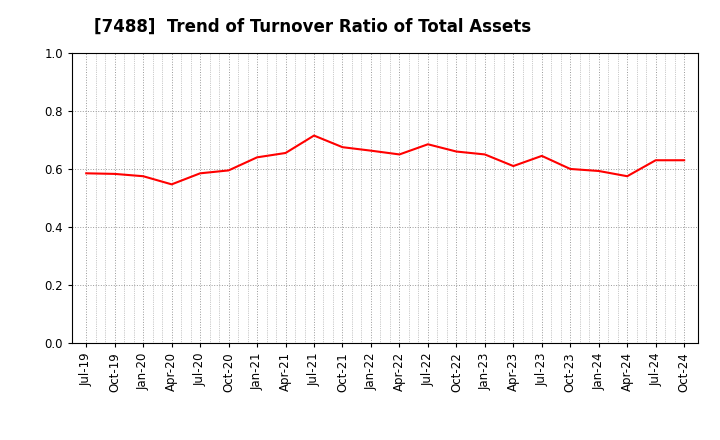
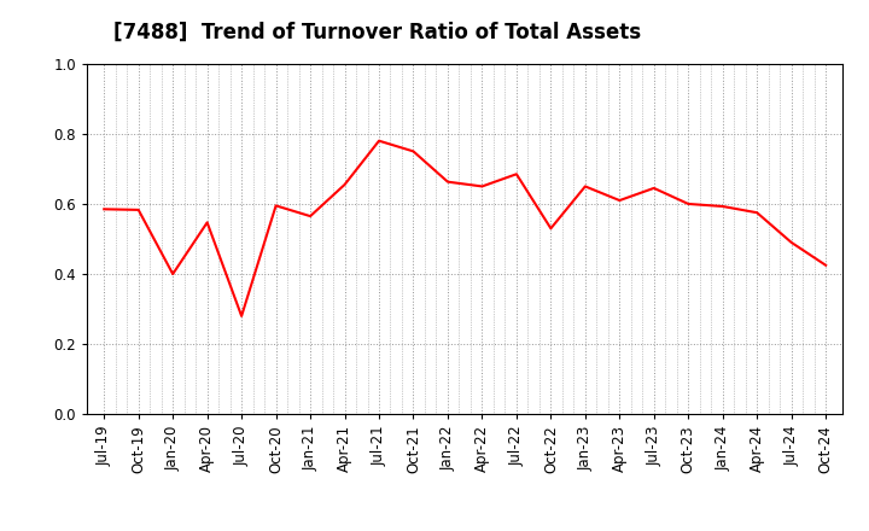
Jan-20: 0.575 -> 0.400
Jul-20: 0.585 -> 0.280
Jan-21: 0.640 -> 0.565
Jul-21: 0.715 -> 0.780
Oct-21: 0.675 -> 0.750
Oct-22: 0.660 -> 0.530
Jul-24: 0.630 -> 0.490
Oct-24: 0.630 -> 0.425
